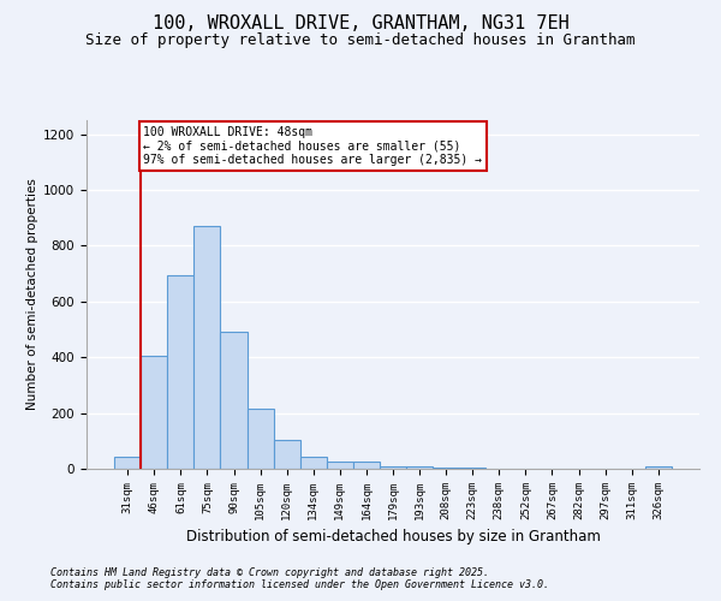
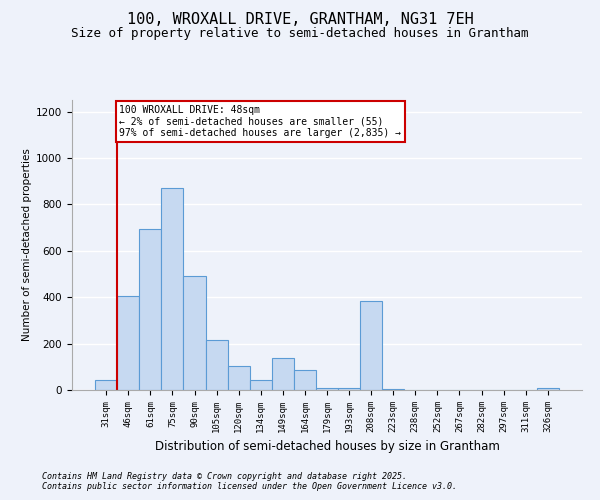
149sqm: 28 -> 140
164sqm: 25 -> 85
208sqm: 5 -> 385
